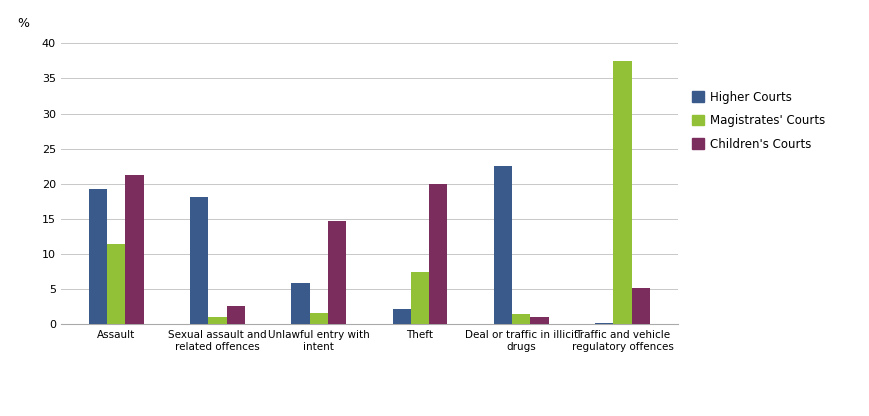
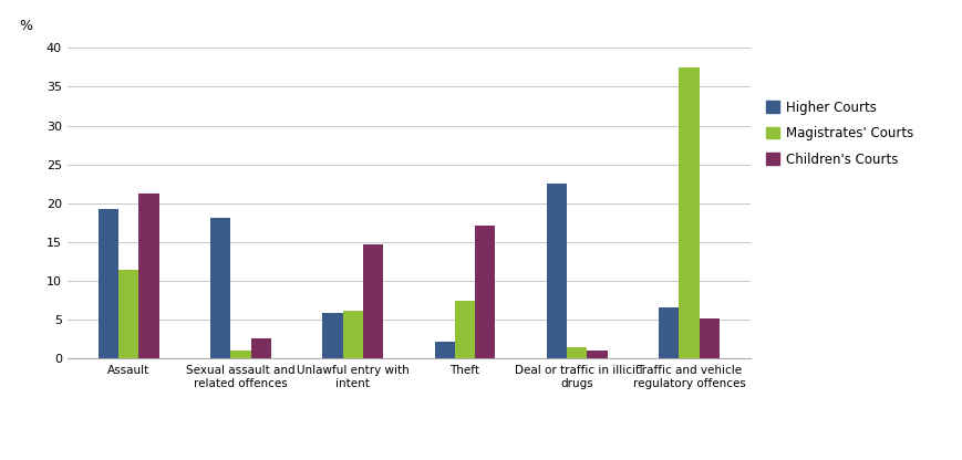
Magistrates' Courts/Unlawful entry with intent: 1.7 -> 6.2
Children's Courts/Theft: 20.0 -> 17.2
Higher Courts/Traffic and vehicle regulatory offences: 0.2 -> 6.6
